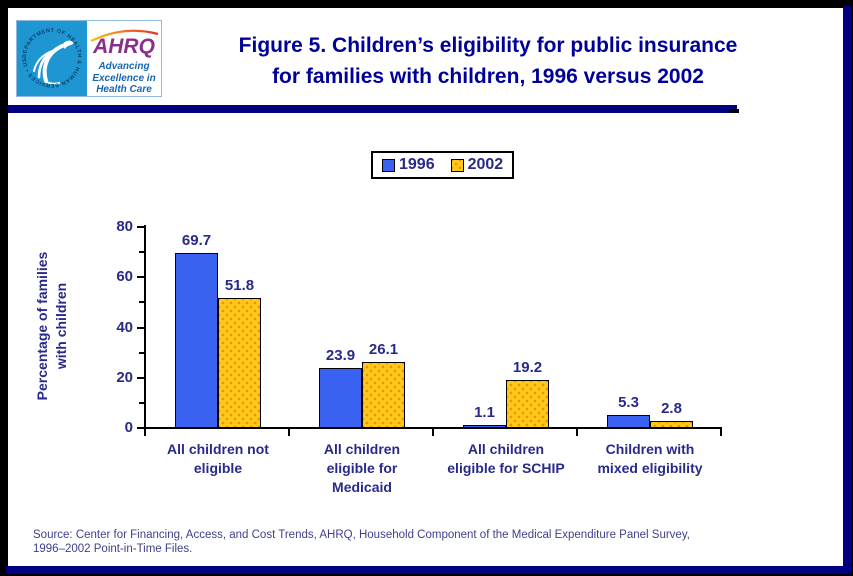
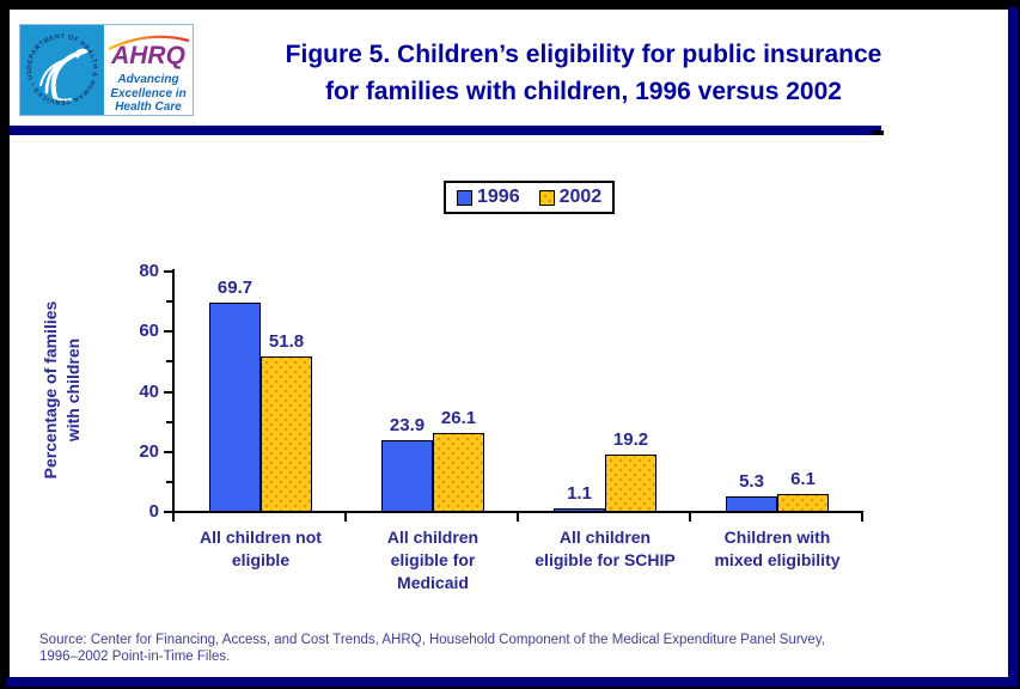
2002/Children with mixed eligibility: 2.8 -> 6.1
